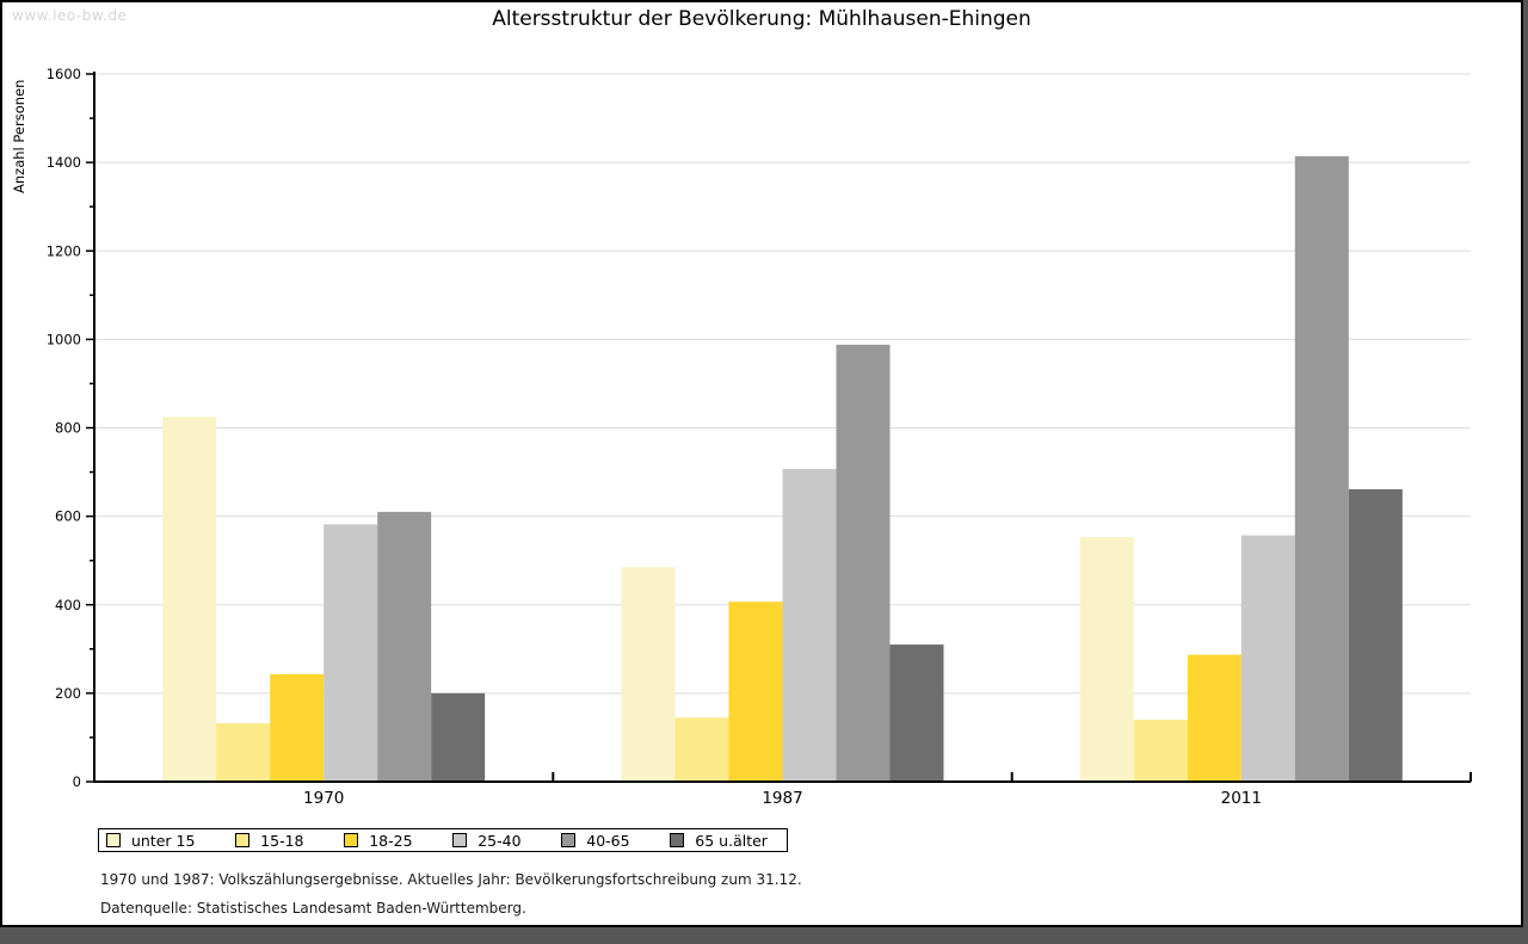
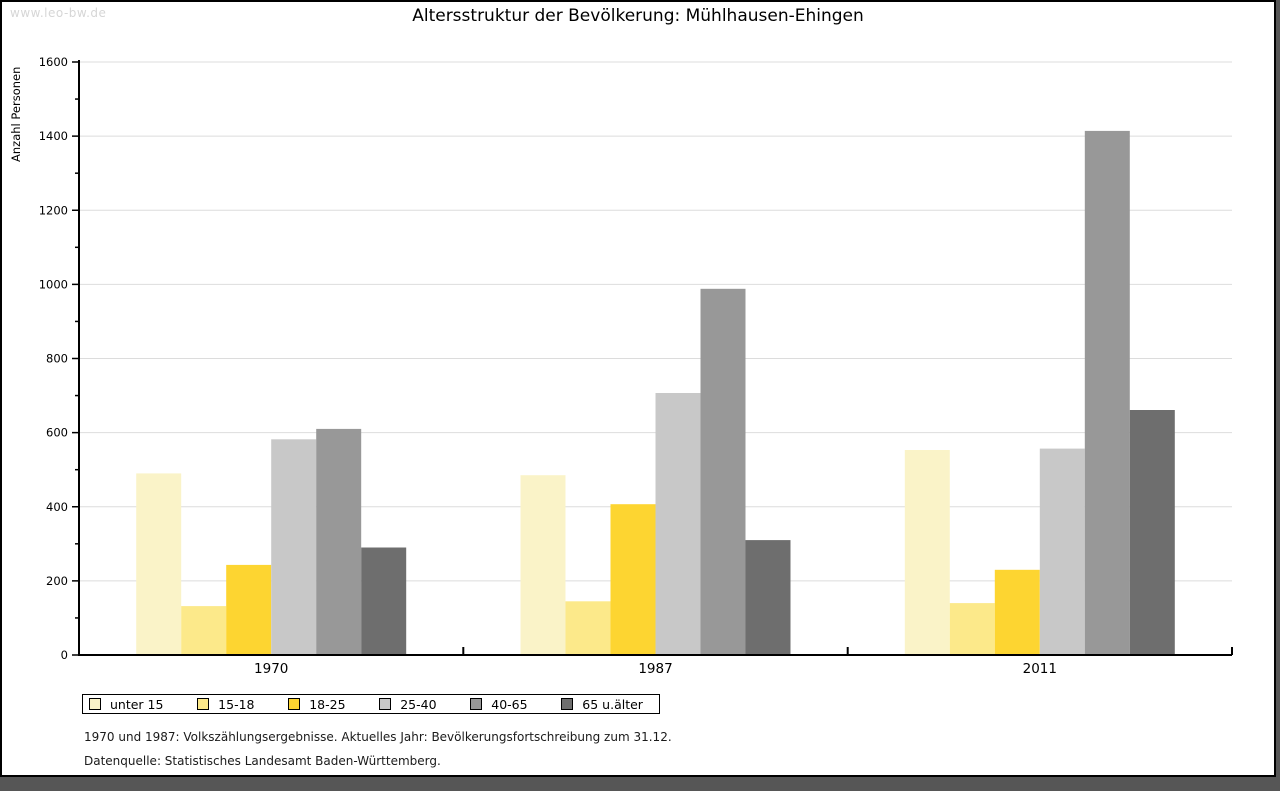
unter 15/1970: 820 -> 490
65 u.älter/1970: 200 -> 290
18-25/2011: 290 -> 230
